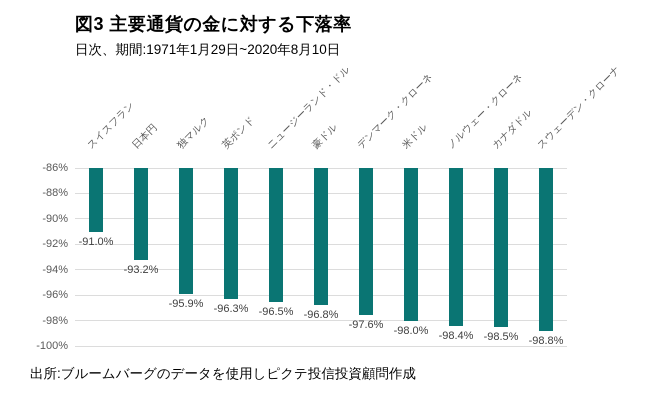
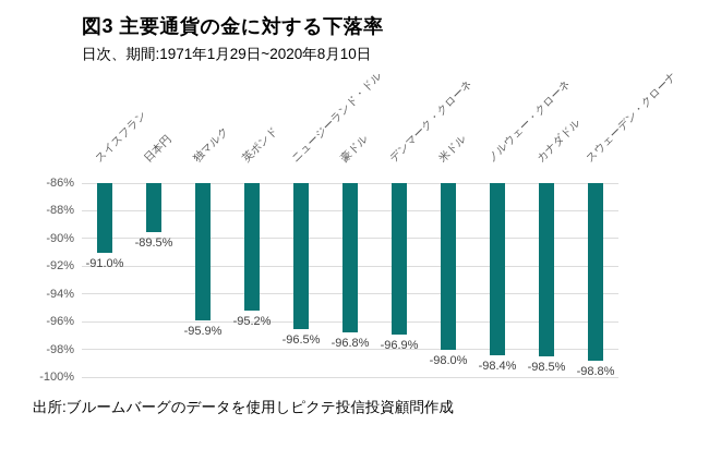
日本円: -93.2% -> -89.5%
英ポンド: -96.3% -> -95.2%
デンマーク・クローネ: -97.6% -> -96.9%
